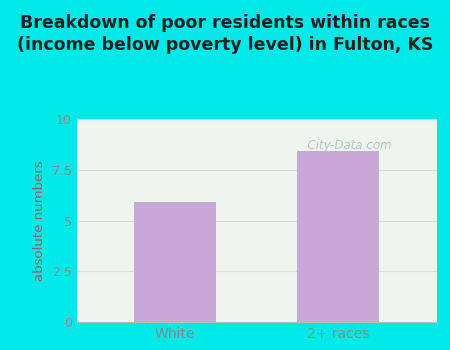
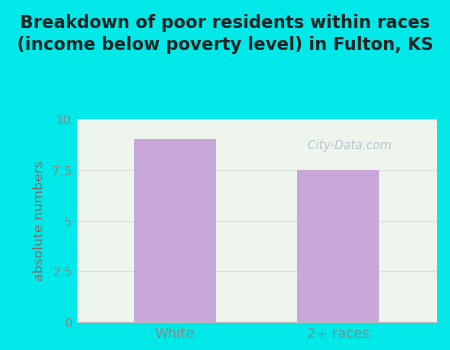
White: 5.9 -> 9.0
2+ races: 8.4 -> 7.5
